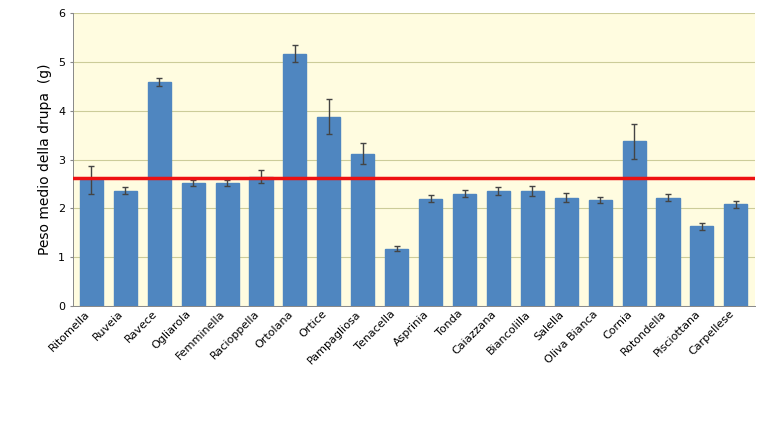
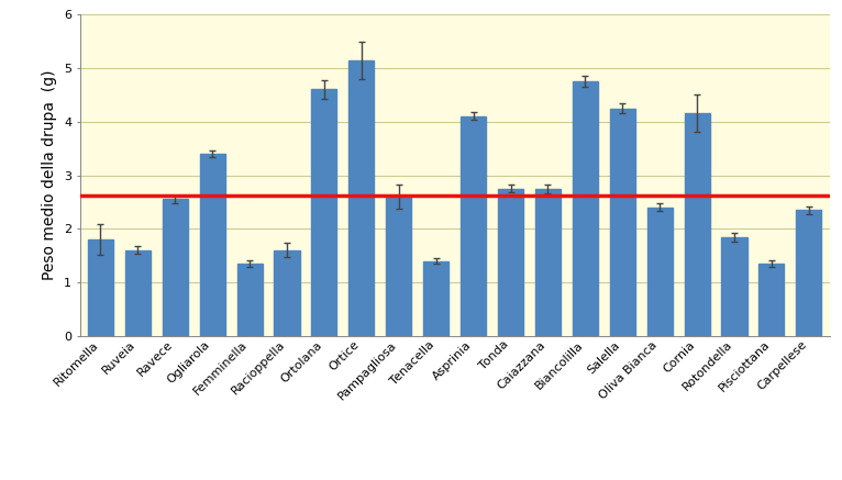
Ritomella: 2.58 -> 1.80
Ruveia: 2.36 -> 1.60
Ravece: 4.58 -> 2.55
Ogliarola: 2.52 -> 3.40
Femminella: 2.52 -> 1.35
Racioppella: 2.65 -> 1.60
Ortolana: 5.17 -> 4.60
Ortice: 3.88 -> 5.15
Pampagliosa: 3.12 -> 2.60
Tenacella: 1.17 -> 1.40
Asprinia: 2.20 -> 4.10
Tonda: 2.30 -> 2.75
Caiazzana: 2.35 -> 2.75
Biancolilla: 2.35 -> 4.75
Salella: 2.22 -> 4.25
Oliva Bianca: 2.17 -> 2.40
Cornia: 3.37 -> 4.15
Rotondella: 2.22 -> 1.85
Pisciottana: 1.63 -> 1.35
Carpellese: 2.08 -> 2.35
